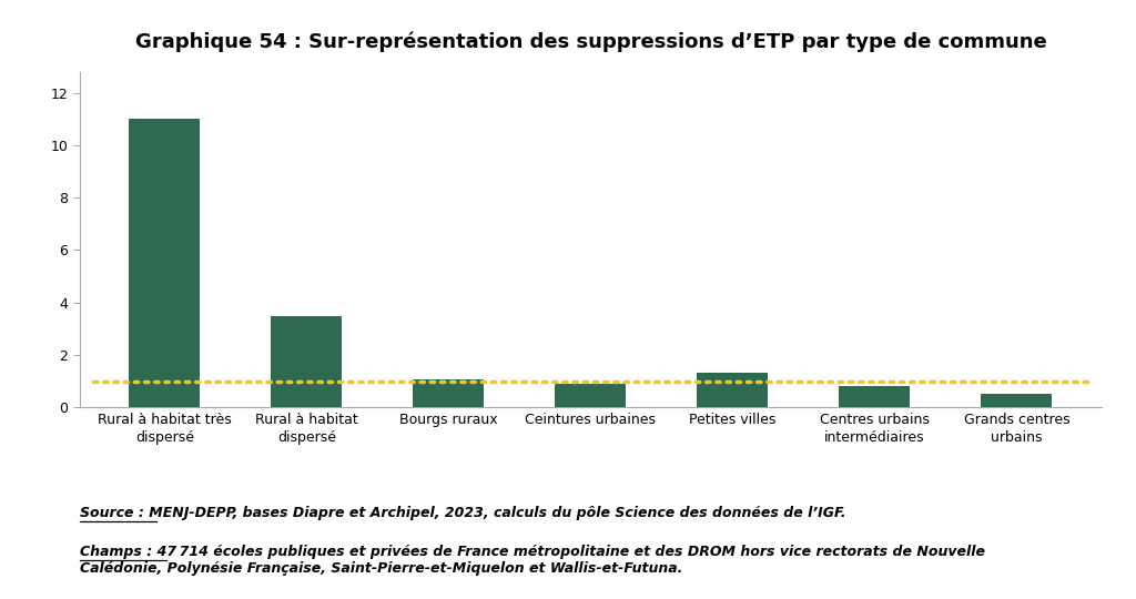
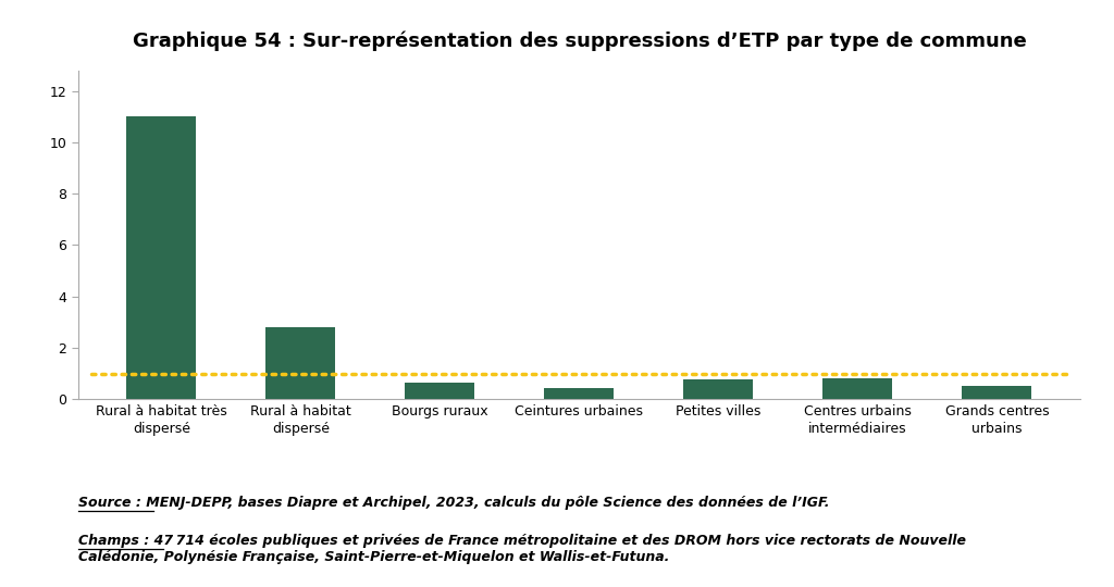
Rural à habitat dispersé: 3.50 -> 2.80
Bourgs ruraux: 1.05 -> 0.65
Ceintures urbaines: 0.90 -> 0.45
Petites villes: 1.30 -> 0.75
